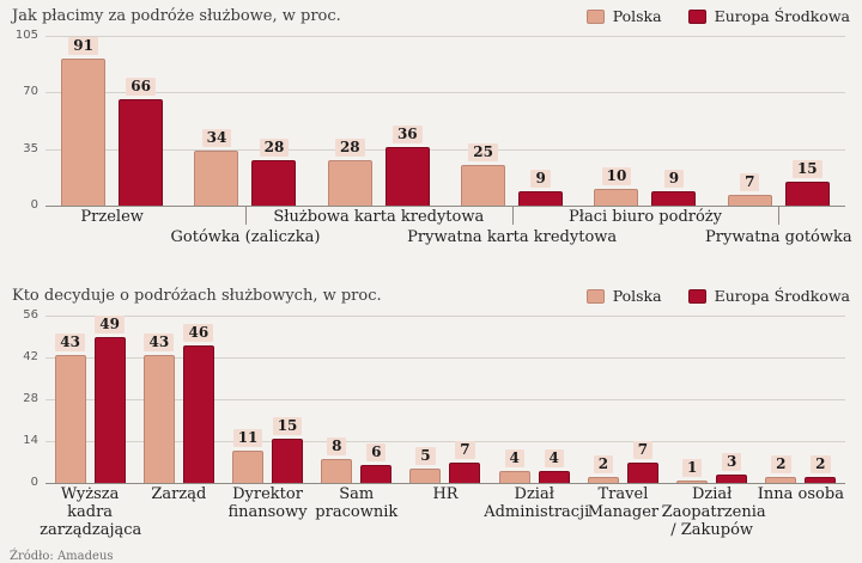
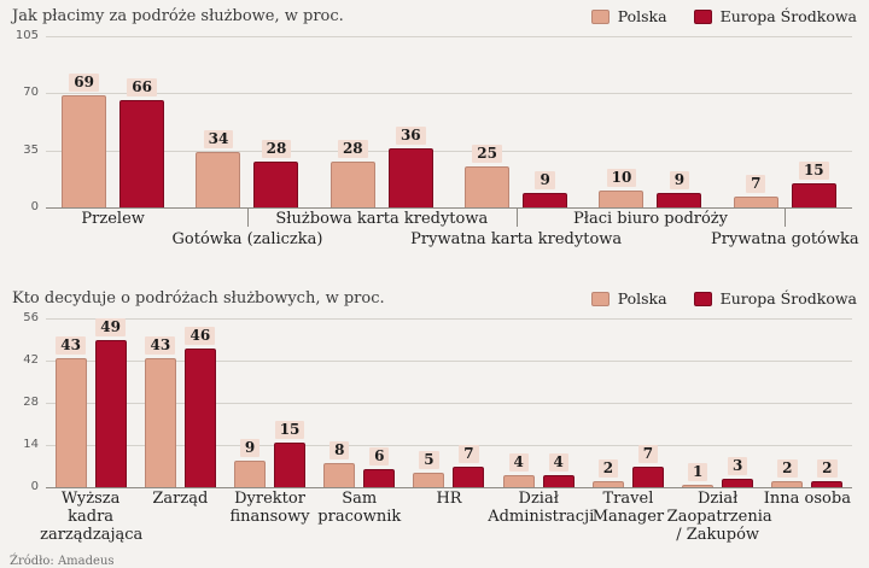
Jak płacimy za podróże służbowe, w proc./Polska/Przelew: 91 -> 69
Kto decyduje o podróżach służbowych, w proc./Polska/Dyrektor finansowy: 11 -> 9
